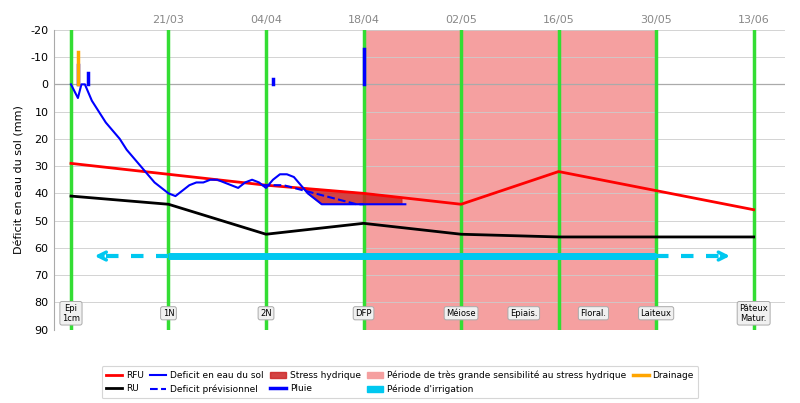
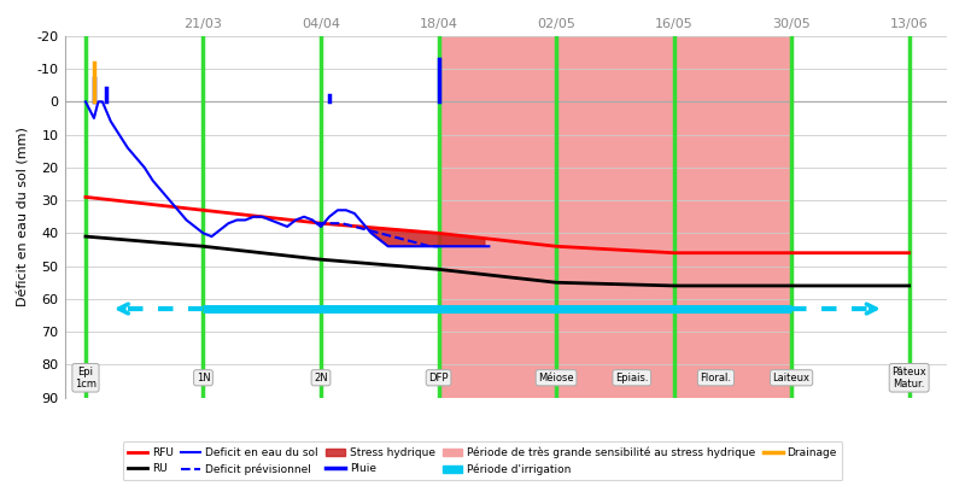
RU/04/04: 55 -> 48
RFU/16/05: 32 -> 46
